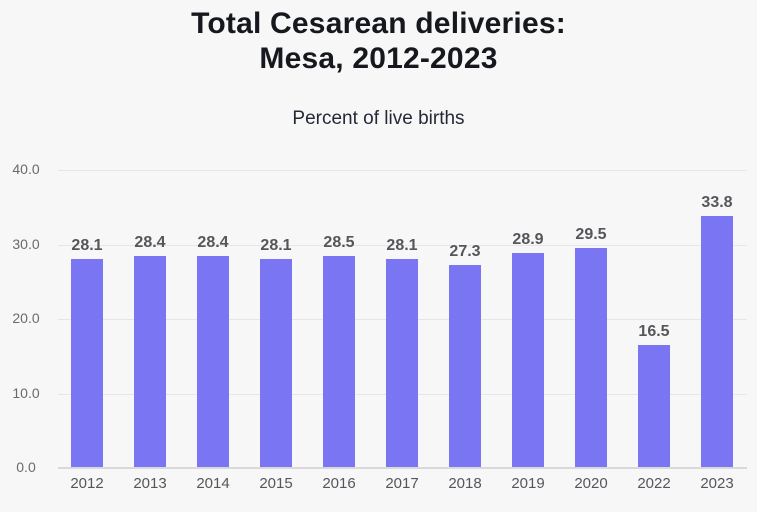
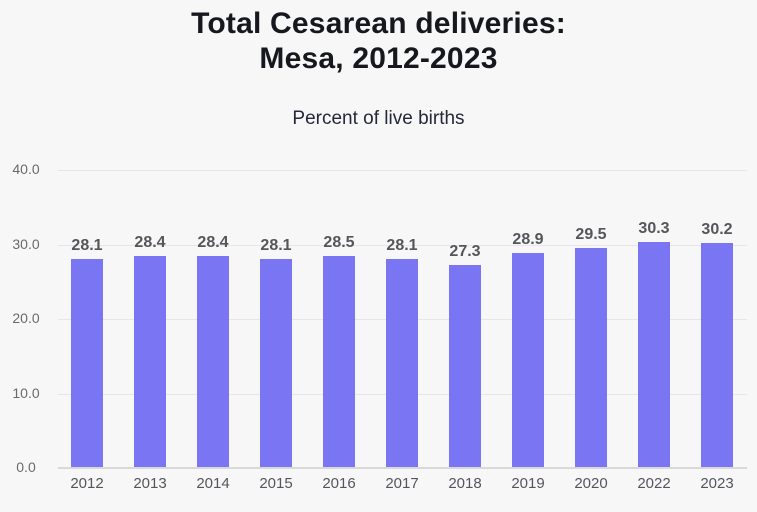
2022: 16.5 -> 30.3
2023: 33.8 -> 30.2
